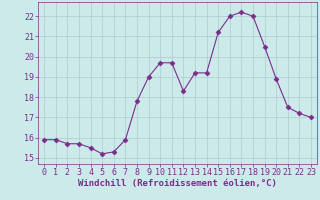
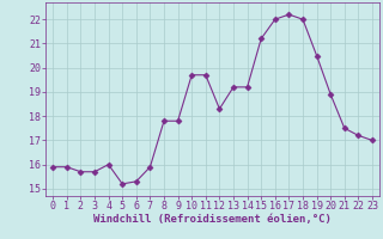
4: 15.5 -> 16.0
9: 19.0 -> 17.8
